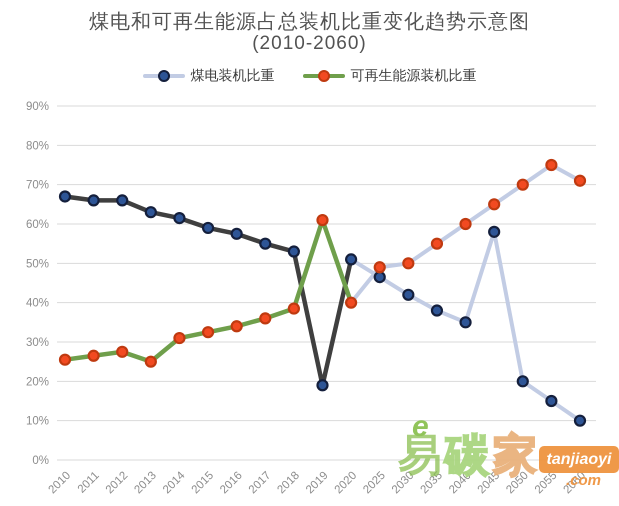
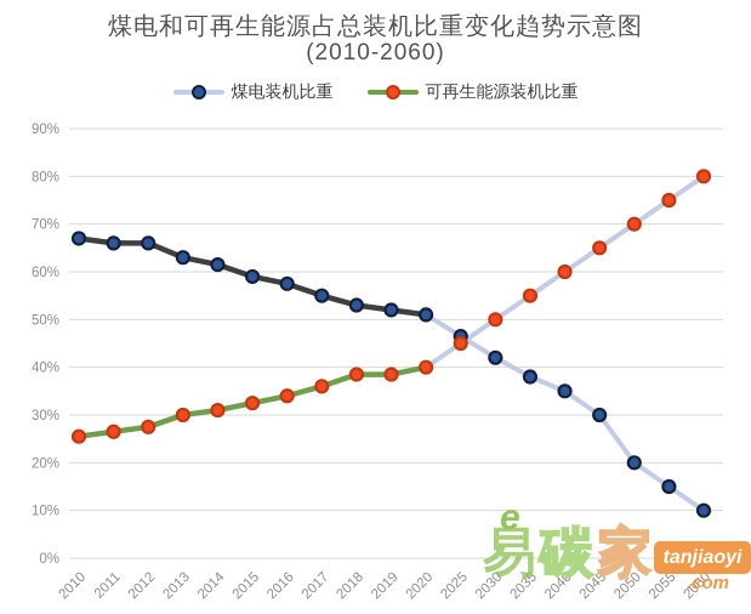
可再生能源装机比重/2013: 25% -> 30%
煤电装机比重/2019: 19% -> 52%
可再生能源装机比重/2019: 61% -> 38%
可再生能源装机比重/2025: 49% -> 45%
煤电装机比重/2045: 58% -> 30%
可再生能源装机比重/2060: 71% -> 80%
